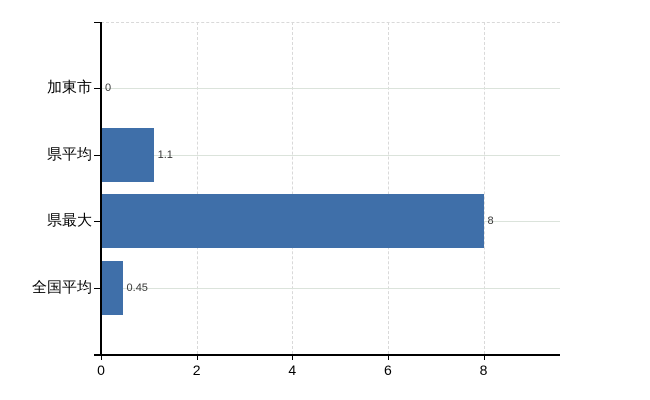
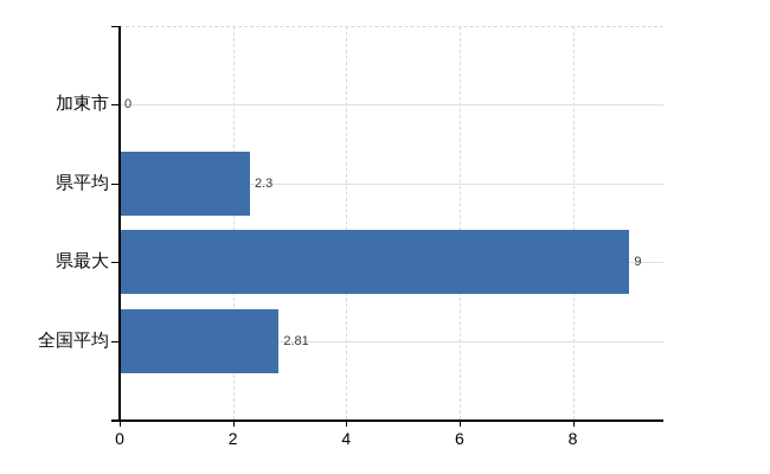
県平均: 1.1 -> 2.3
県最大: 8 -> 9
全国平均: 0.45 -> 2.81
